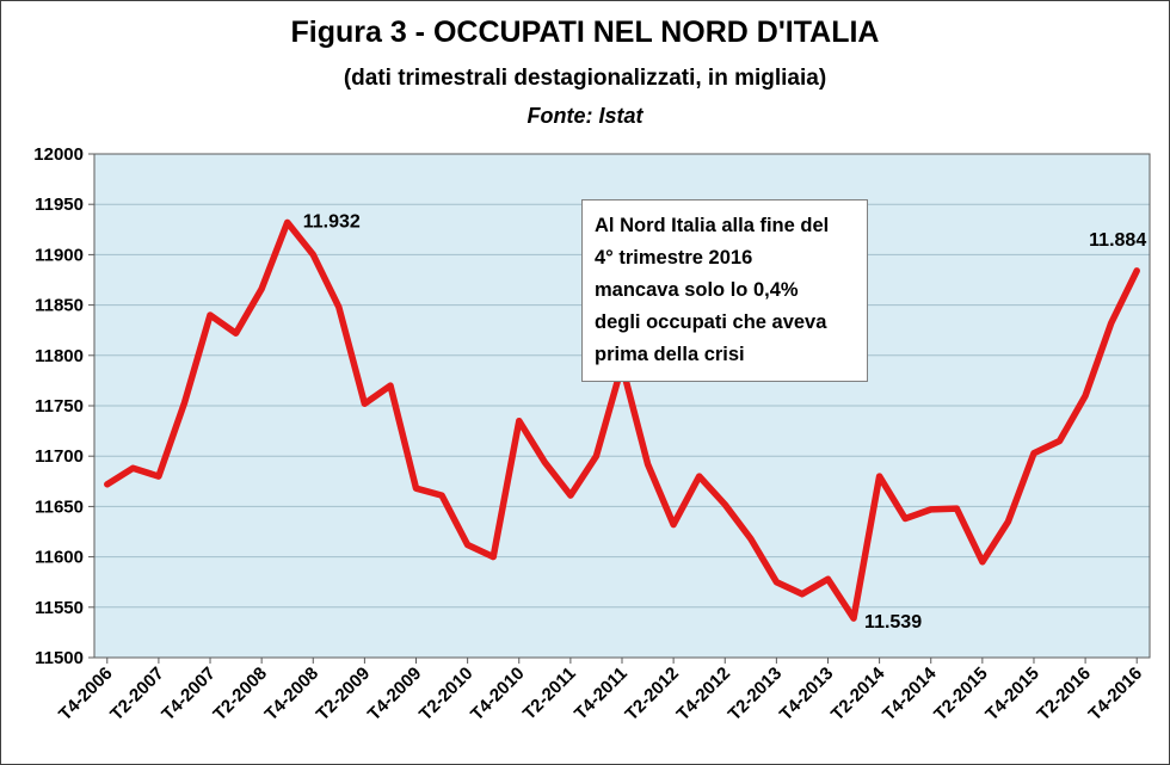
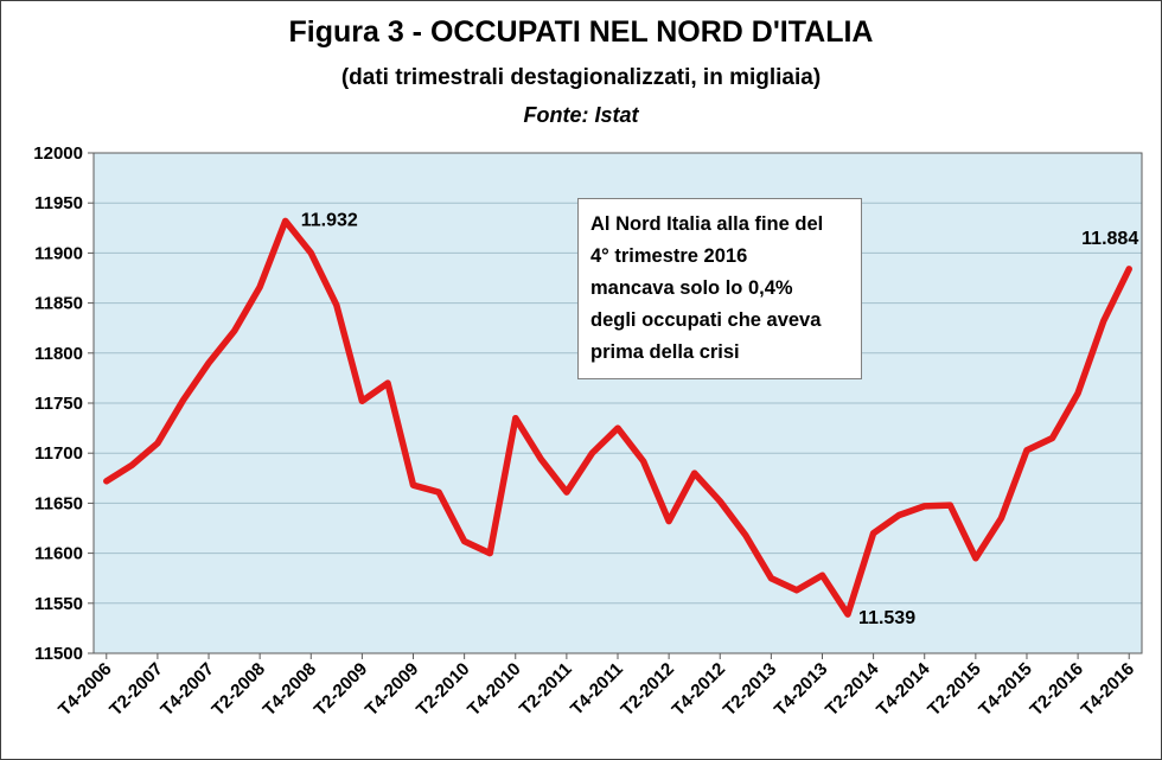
T2-2007: 11680 -> 11710
T4-2007: 11840 -> 11790
T4-2011: 11790 -> 11720
T2-2014: 11680 -> 11620
